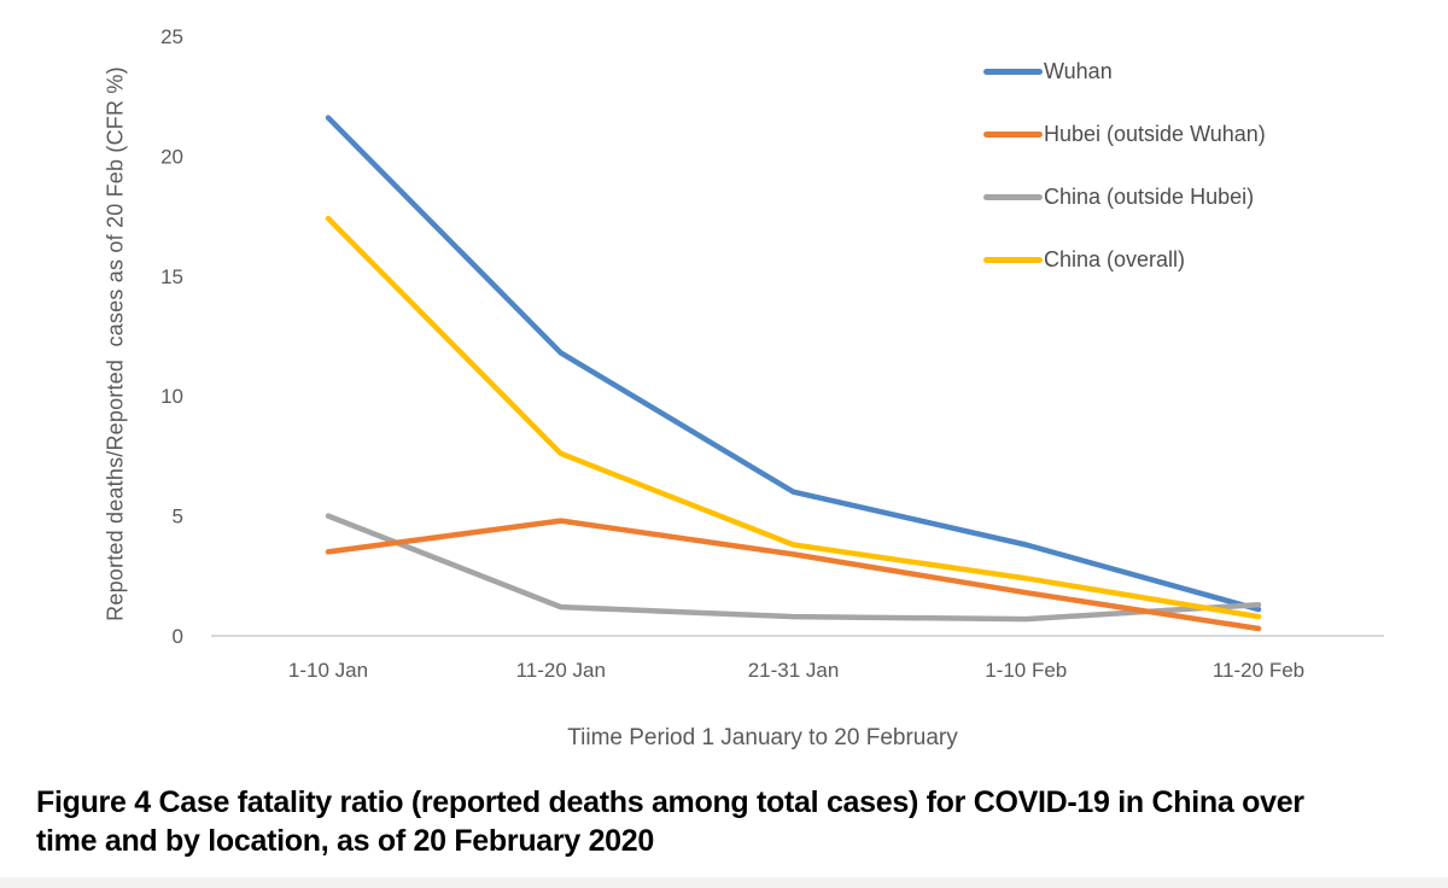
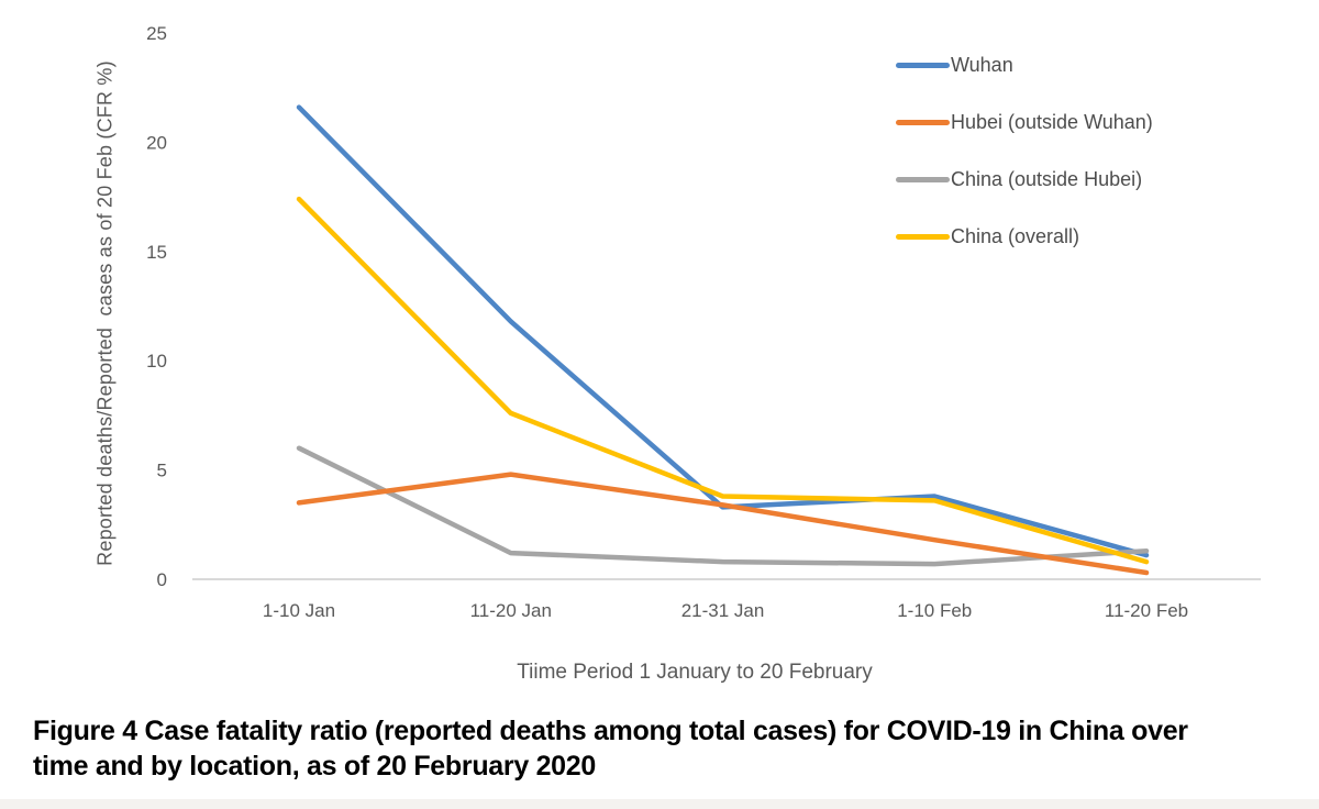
China (outside Hubei)/1-10 Jan: 5.0 -> 6.0
Wuhan/21-31 Jan: 6.0 -> 3.3
China (overall)/1-10 Feb: 2.4 -> 3.6
